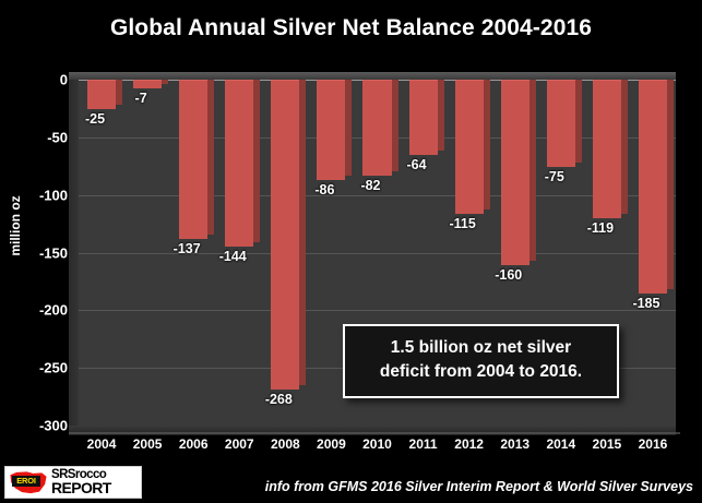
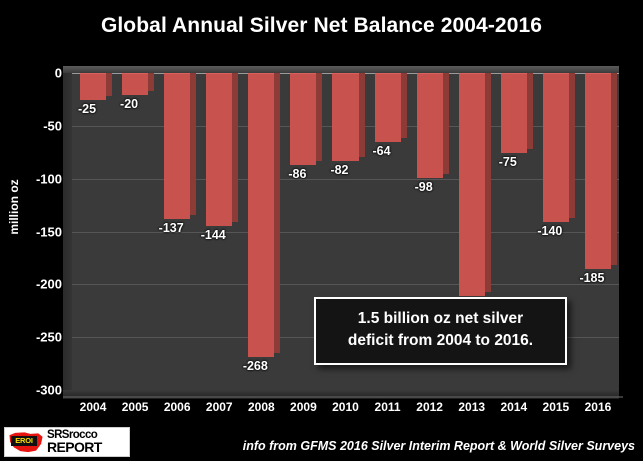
2005: -7 -> -20
2012: -115 -> -98
2013: -160 -> -210
2015: -119 -> -140
